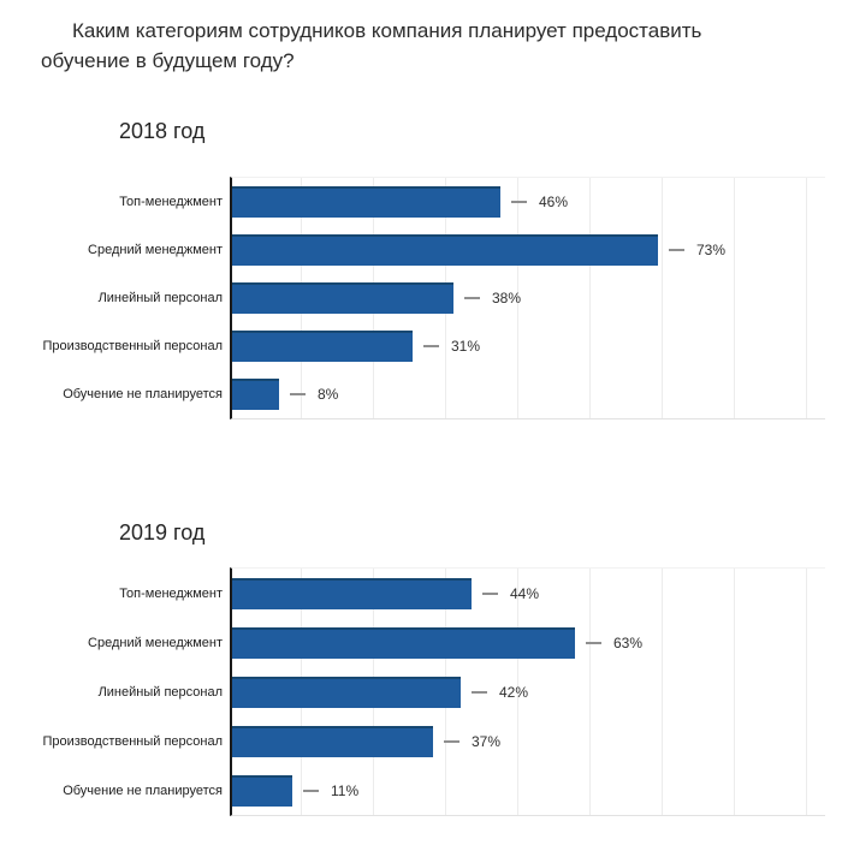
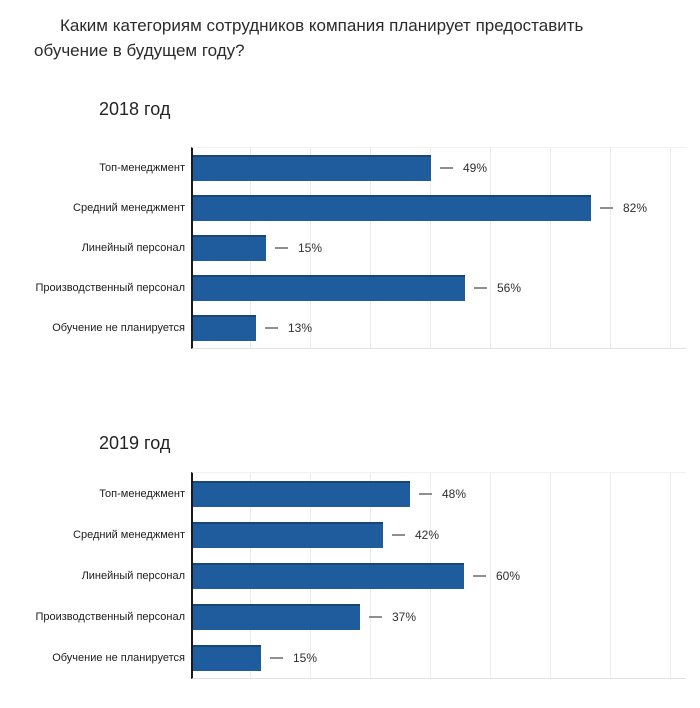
2018 год/Топ-менеджмент: 46% -> 49%
2018 год/Средний менеджмент: 73% -> 82%
2018 год/Линейный персонал: 38% -> 15%
2018 год/Производственный персонал: 31% -> 56%
2018 год/Обучение не планируется: 8% -> 13%
2019 год/Топ-менеджмент: 44% -> 48%
2019 год/Средний менеджмент: 63% -> 42%
2019 год/Линейный персонал: 42% -> 60%
2019 год/Обучение не планируется: 11% -> 15%
